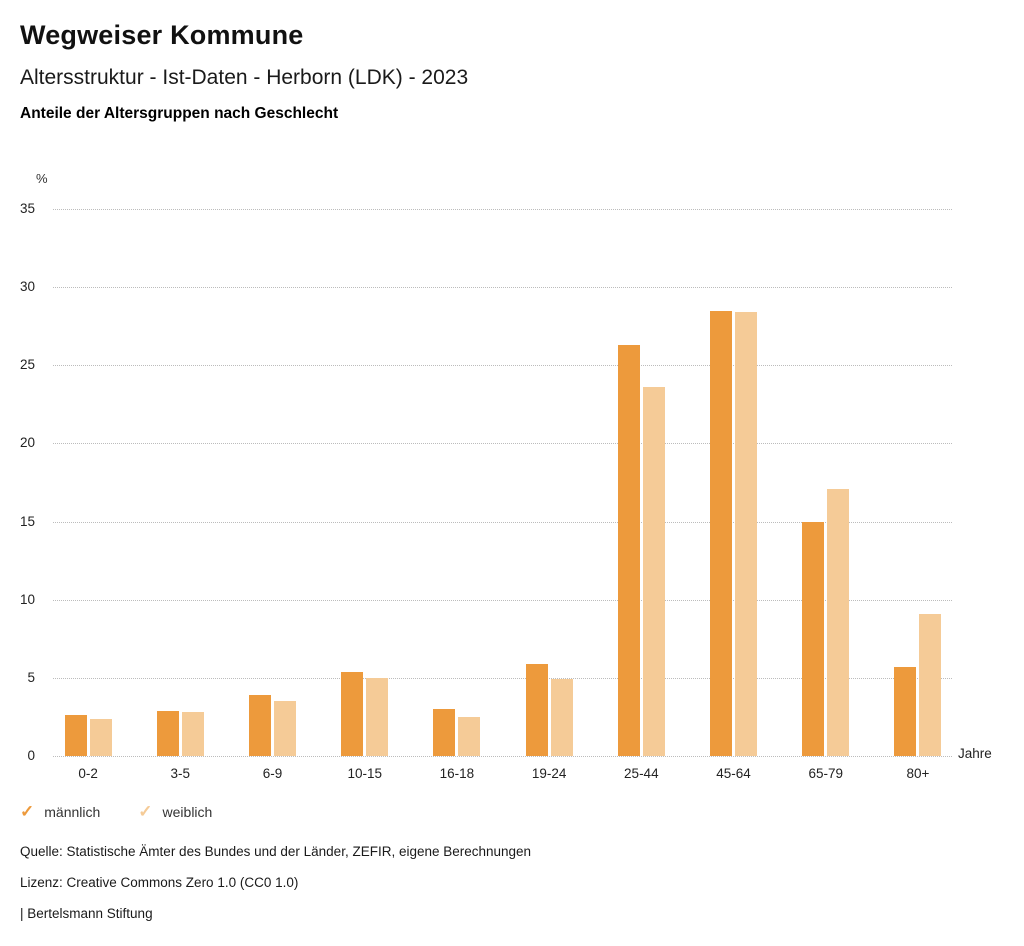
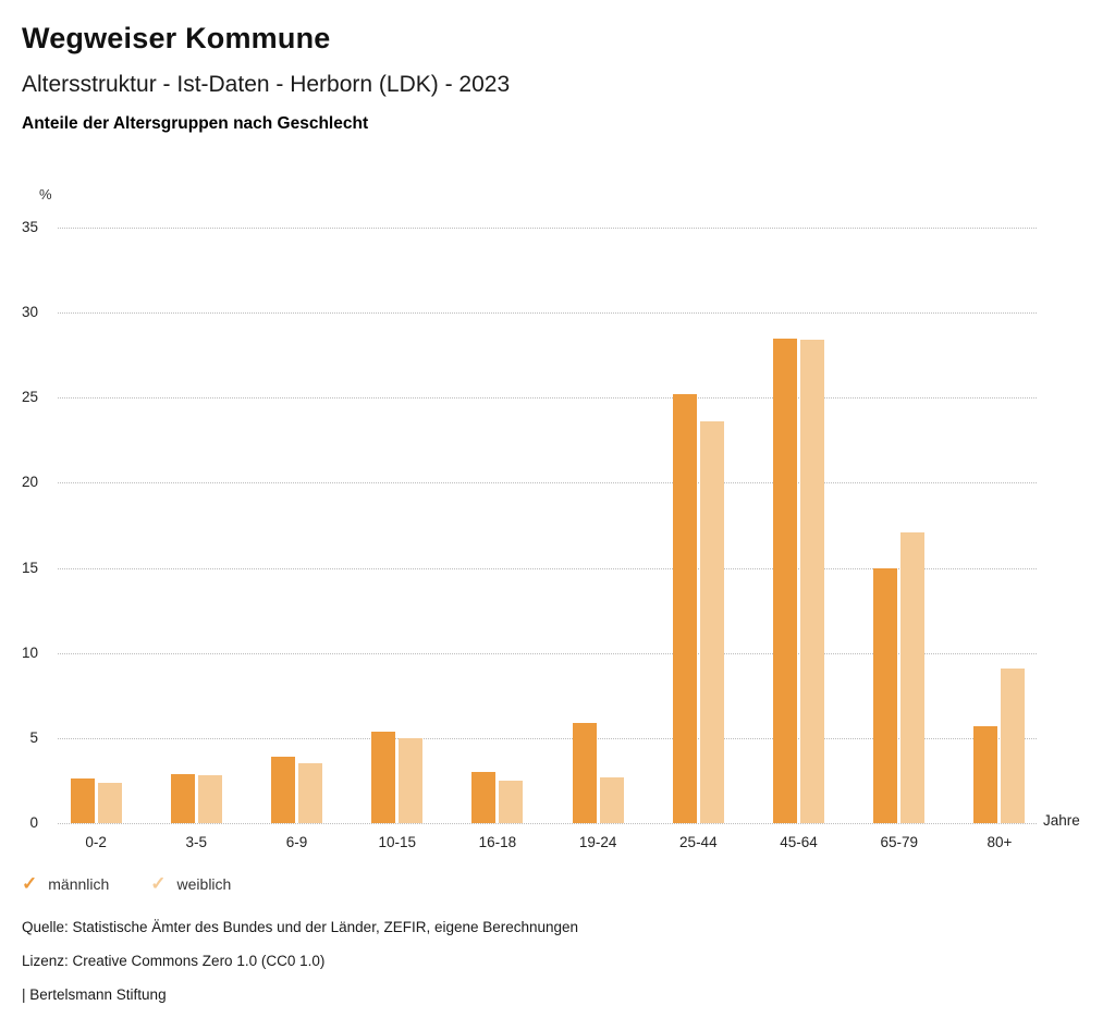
weiblich/19-24: 4.9 -> 2.7
männlich/25-44: 26.3 -> 25.2
